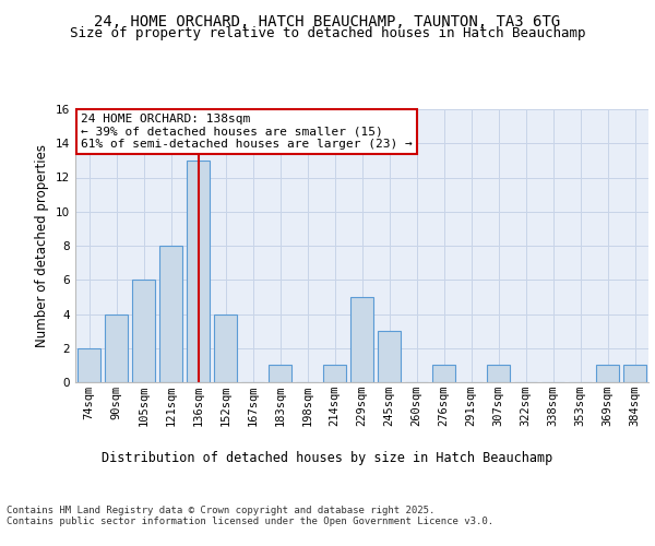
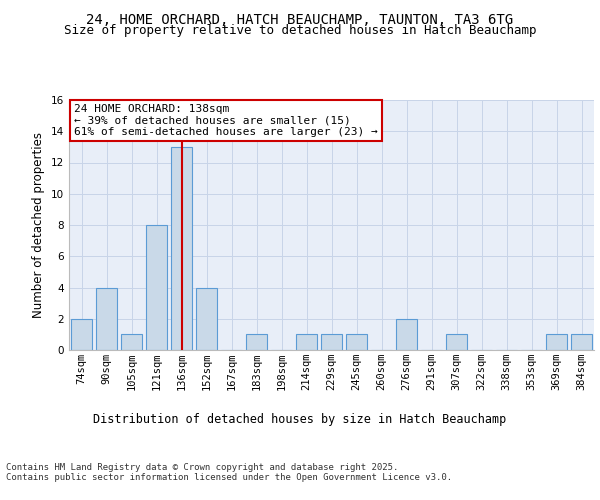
105sqm: 6 -> 1
229sqm: 5 -> 1
245sqm: 3 -> 1
276sqm: 1 -> 2
